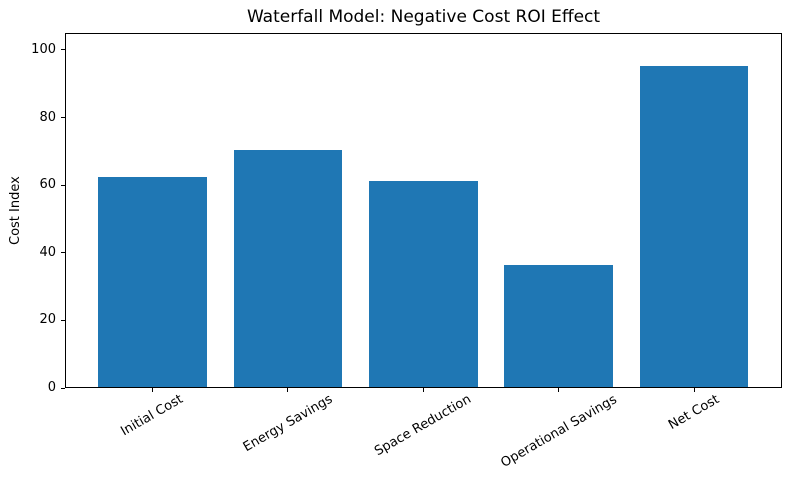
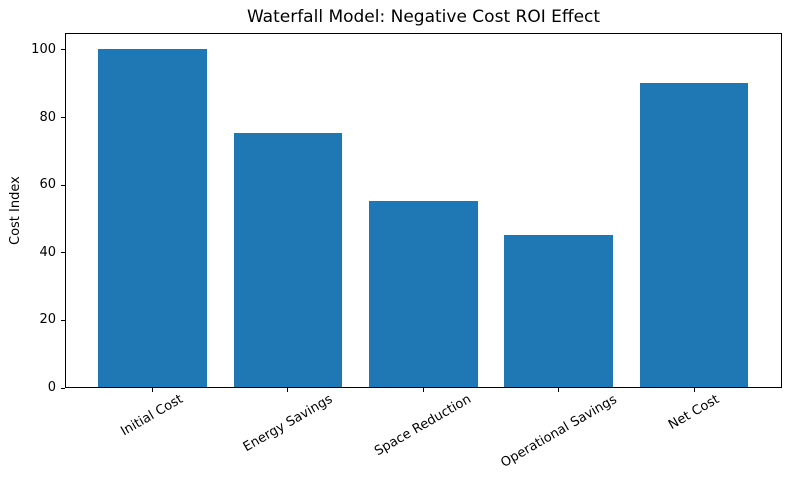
Initial Cost: 62 -> 100
Energy Savings: 70 -> 75
Space Reduction: 61 -> 55
Operational Savings: 36 -> 45
Net Cost: 95 -> 90
